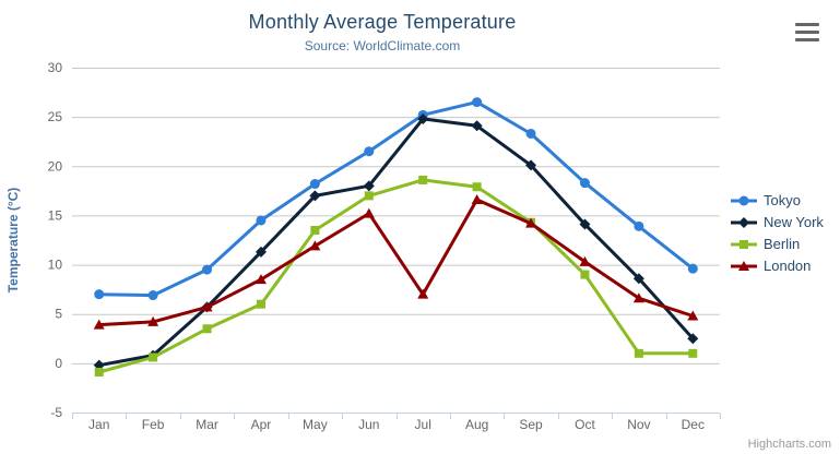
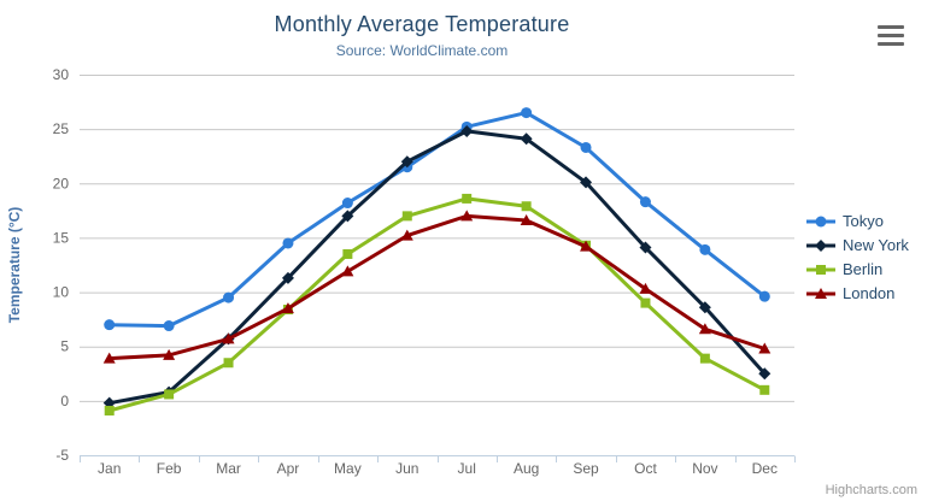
Berlin/Apr: 6 -> 8
New York/Jun: 18 -> 22
London/Jul: 7 -> 17
Berlin/Nov: 1 -> 4
